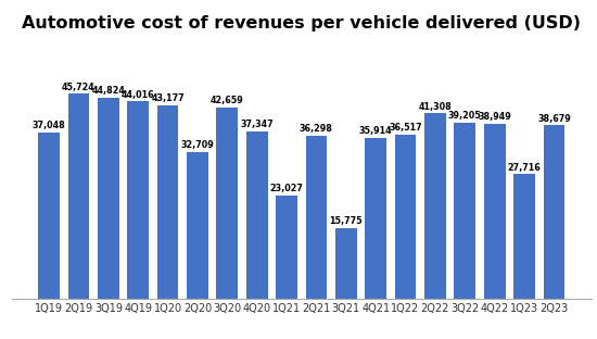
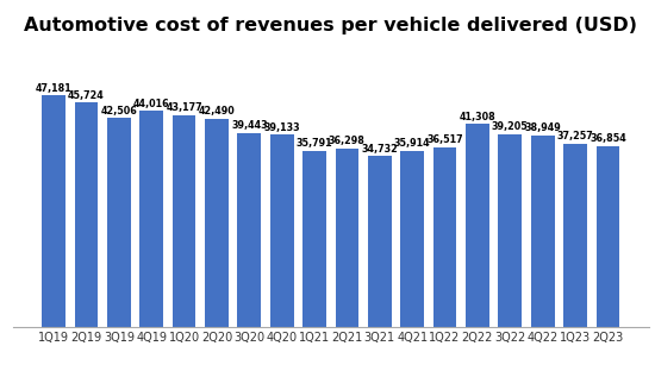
1Q19: 37,048 -> 47,181
3Q19: 44,824 -> 42,506
2Q20: 32,709 -> 42,490
3Q20: 42,659 -> 39,443
4Q20: 37,347 -> 39,133
1Q21: 23,027 -> 35,791
3Q21: 15,775 -> 34,732
1Q23: 27,716 -> 37,257
2Q23: 38,679 -> 36,854
